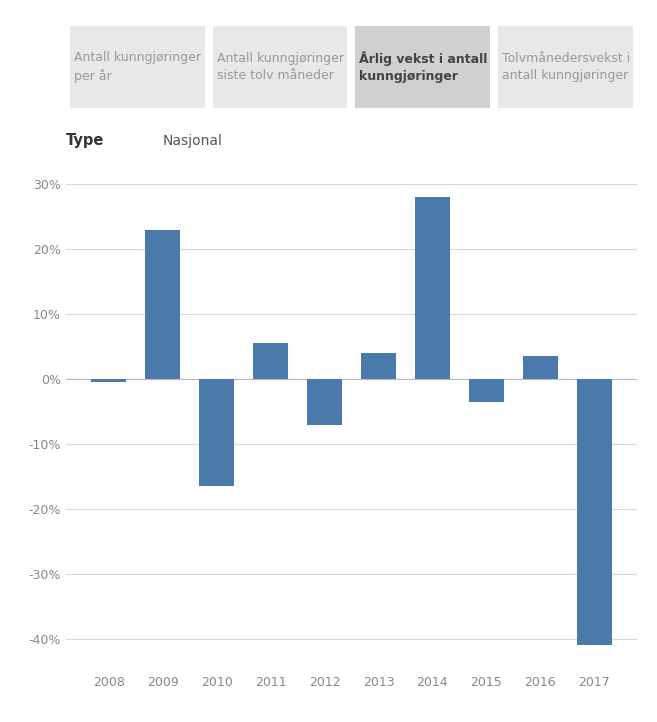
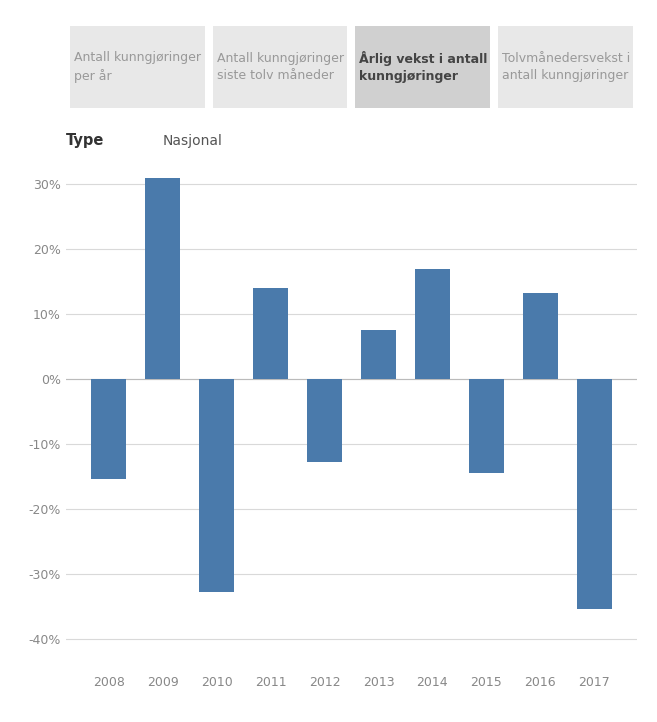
2008: -0.5% -> -15.4%
2009: 23.0% -> 31.0%
2010: -16.5% -> -32.8%
2011: 5.5% -> 14.0%
2012: -7.0% -> -12.8%
2013: 4.0% -> 7.6%
2014: 28.0% -> 17.0%
2015: -3.5% -> -14.4%
2016: 3.5% -> 13.2%
2017: -41.0% -> -35.4%
